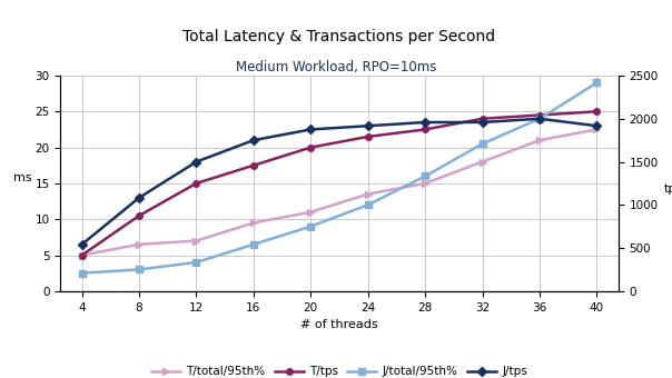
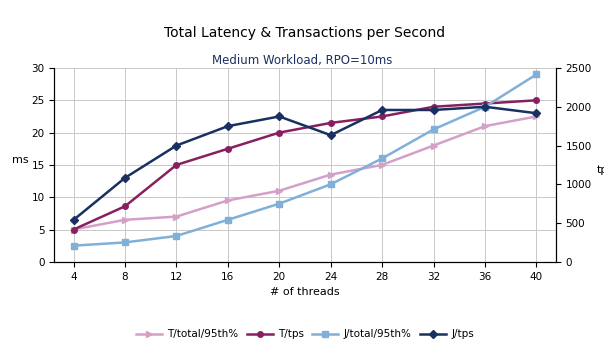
T/tps/8: 10.5 -> 8.6
J/tps/24: 23.0 -> 19.6
